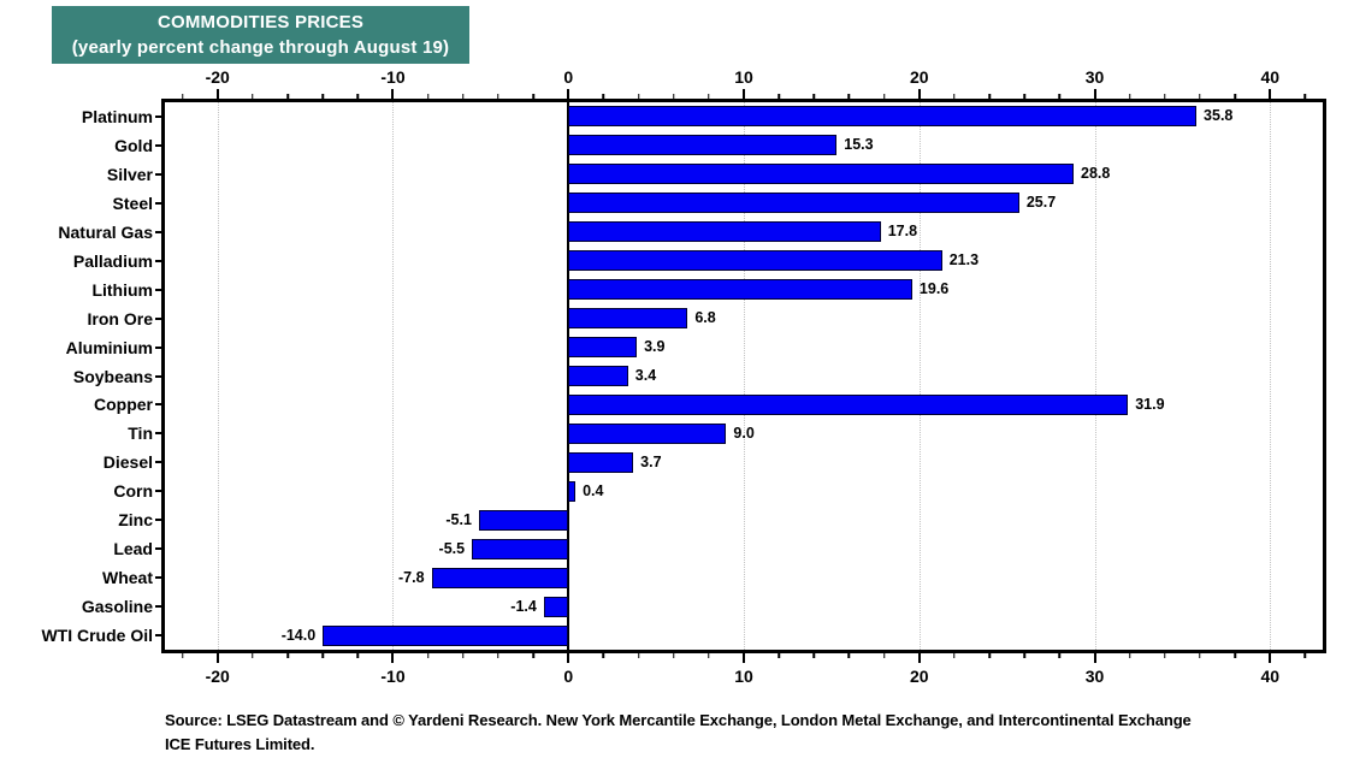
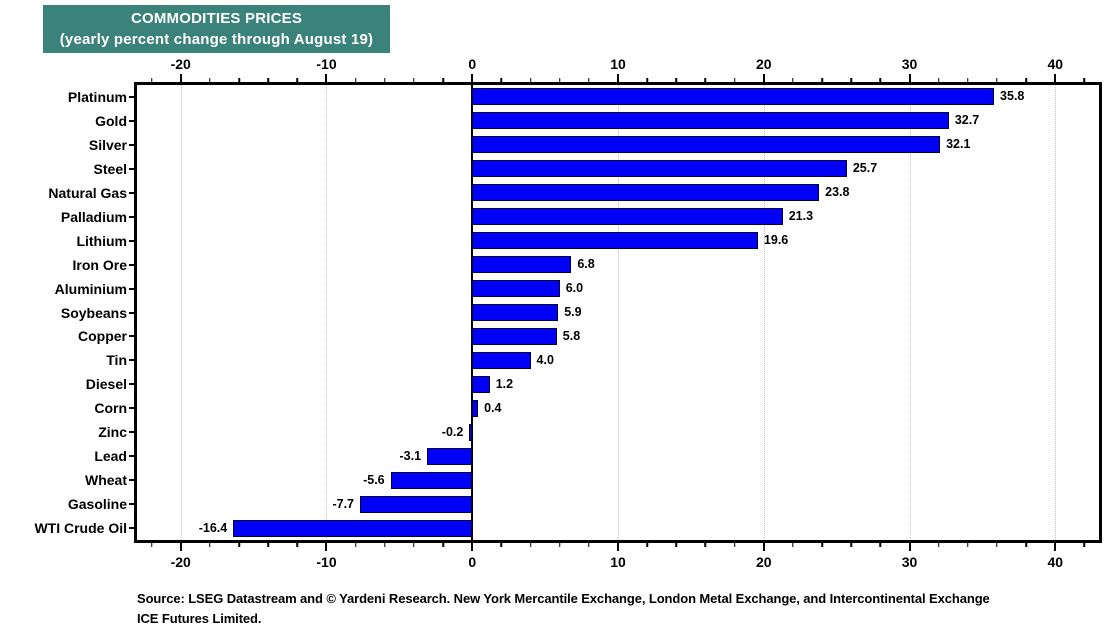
Gold: 15.3 -> 32.7
Silver: 28.8 -> 32.1
Natural Gas: 17.8 -> 23.8
Aluminium: 3.9 -> 6.0
Soybeans: 3.4 -> 5.9
Copper: 31.9 -> 5.8
Tin: 9.0 -> 4.0
Diesel: 3.7 -> 1.2
Zinc: -5.1 -> -0.2
Lead: -5.5 -> -3.1
Wheat: -7.8 -> -5.6
Gasoline: -1.4 -> -7.7
WTI Crude Oil: -14.0 -> -16.4
